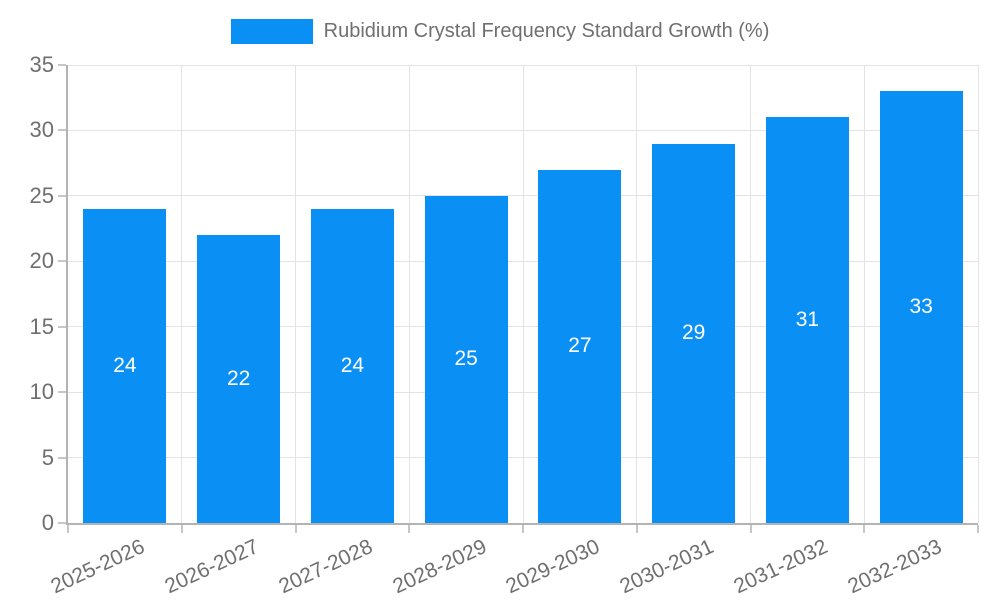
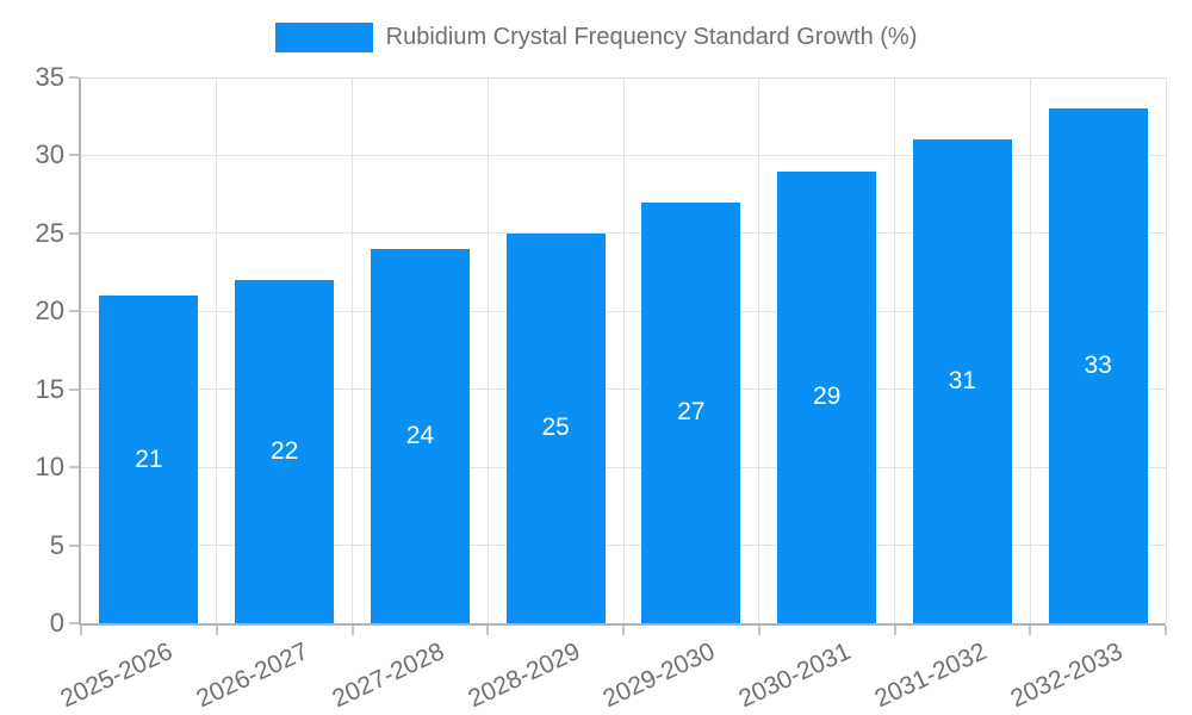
2025-2026: 24 -> 21
